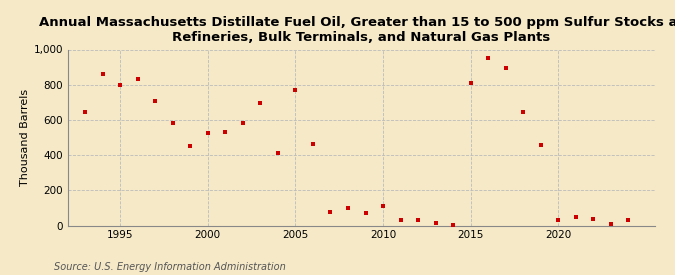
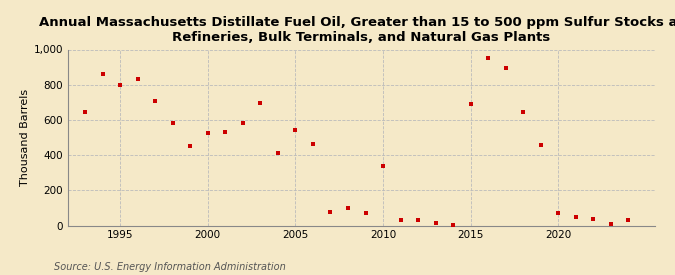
2005: 770 -> 540
2010: 110 -> 340
2015: 810 -> 690
2020: 30 -> 70
